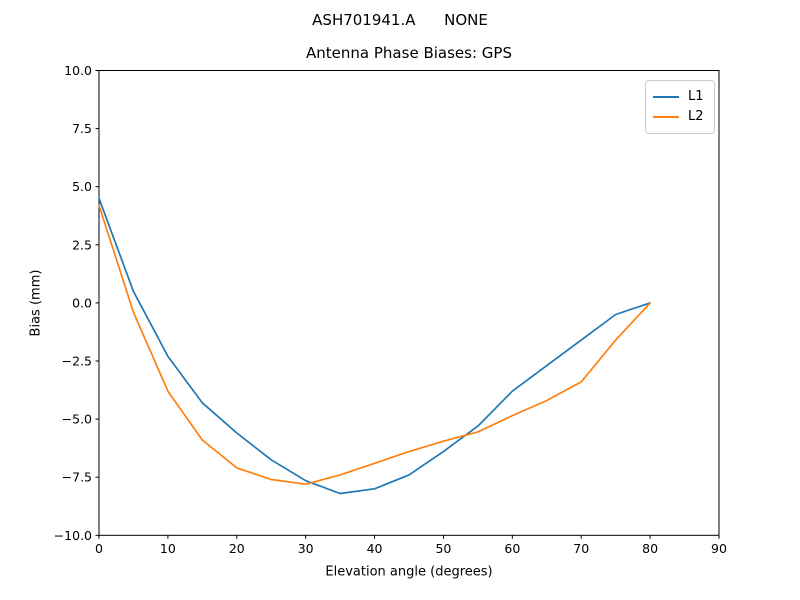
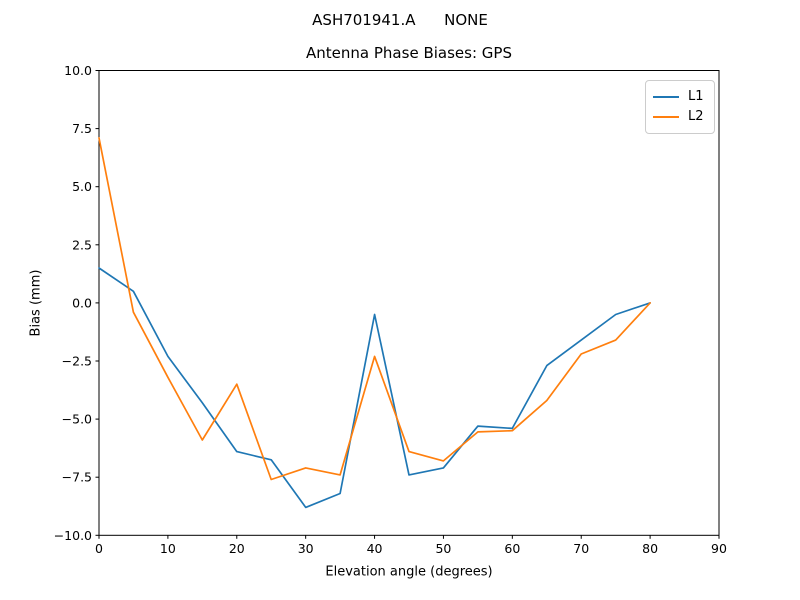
L1/0: 4.5 -> 1.5
L2/0: 4.2 -> 7.1
L2/10: -3.8 -> -3.2
L1/20: -5.6 -> -6.4
L2/20: -7.1 -> -3.5
L1/30: -7.7 -> -8.8
L2/30: -7.8 -> -7.1
L1/40: -8.0 -> -0.5
L2/40: -6.9 -> -2.3
L1/50: -6.4 -> -7.1
L2/50: -6.0 -> -6.8
L1/60: -3.8 -> -5.4
L2/60: -4.8 -> -5.5
L2/70: -3.4 -> -2.2
